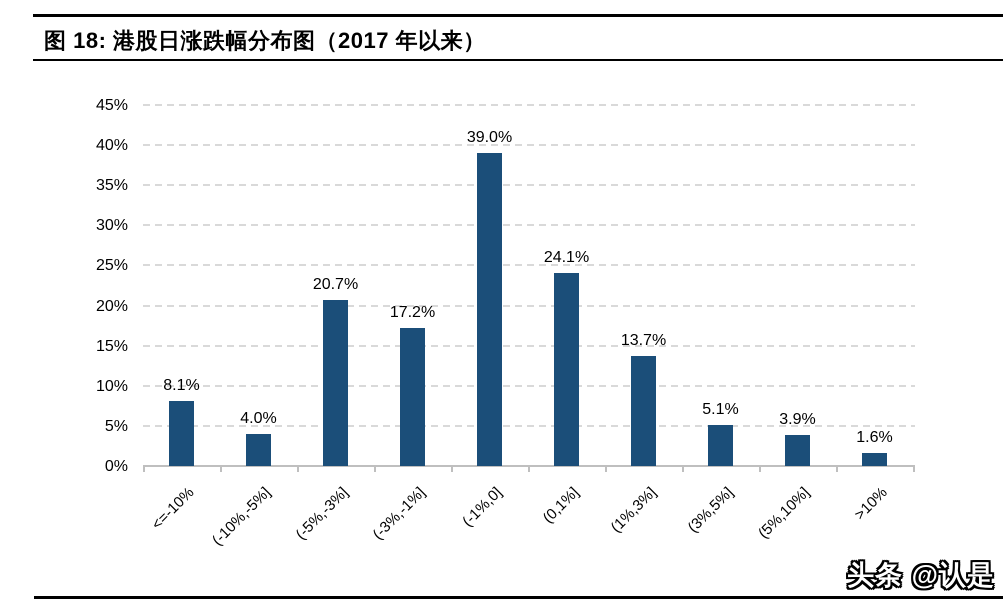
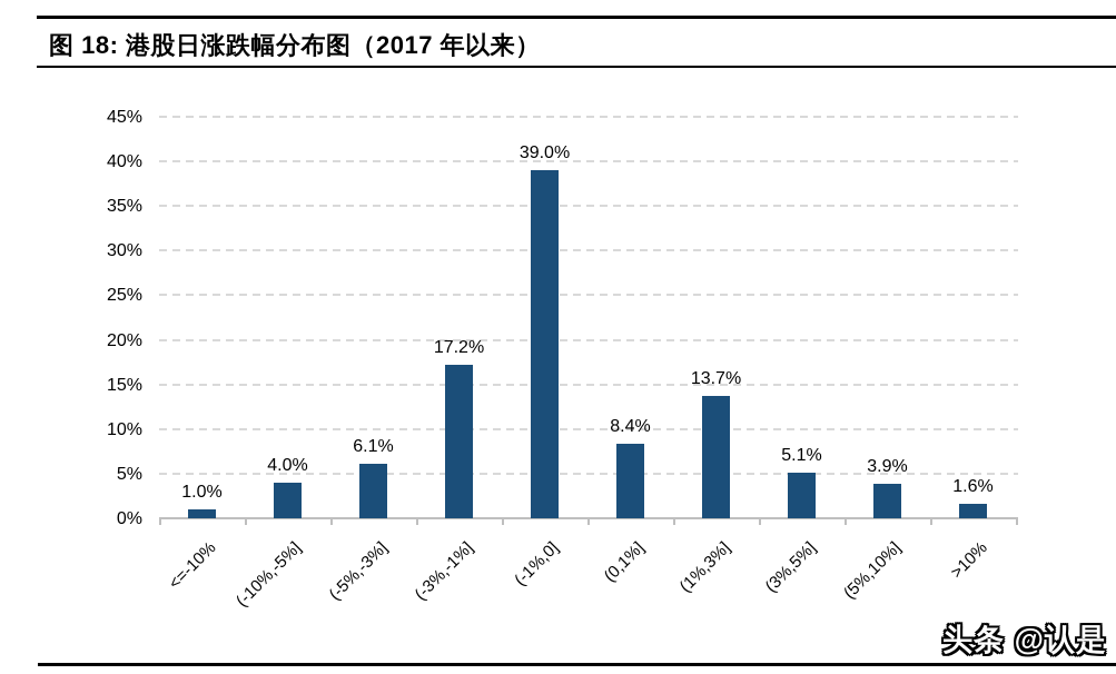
<=-10%: 8.1% -> 1.0%
(-5%,-3%]: 20.7% -> 6.1%
(0,1%]: 24.1% -> 8.4%
